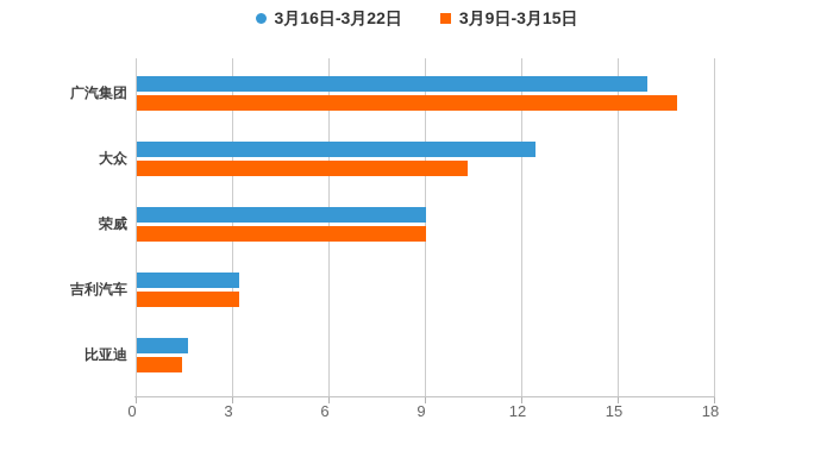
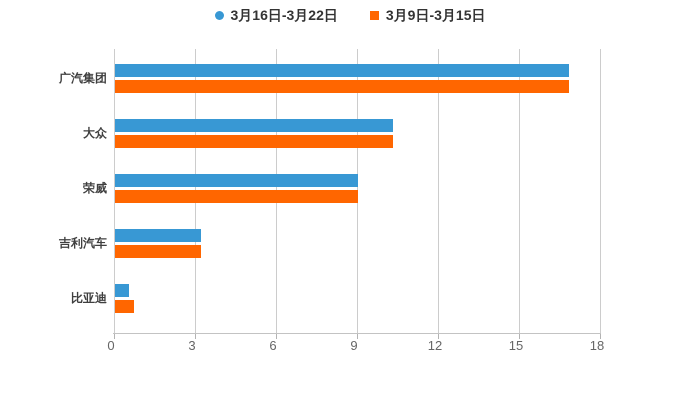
3月16日-3月22日/广汽集团: 15.9 -> 16.8
3月16日-3月22日/大众: 12.4 -> 10.3
3月16日-3月22日/比亚迪: 1.6 -> 0.5
3月9日-3月15日/比亚迪: 1.4 -> 0.7
